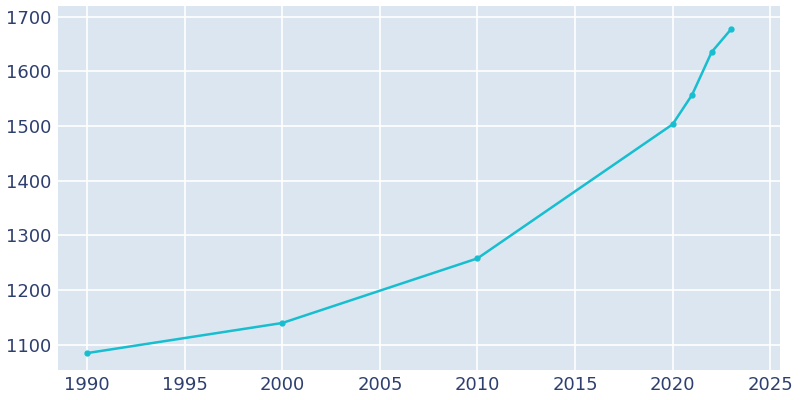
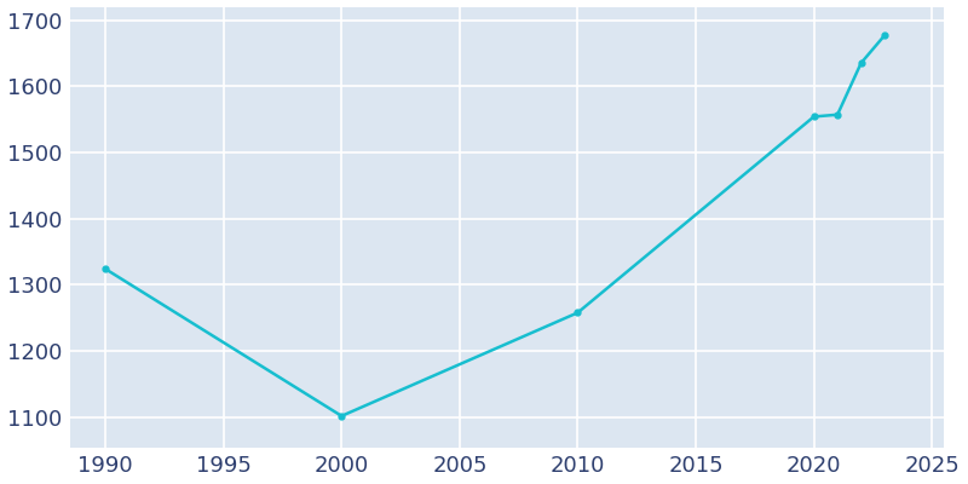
1990: 1085 -> 1324
2000: 1140 -> 1102
2020: 1503 -> 1554
